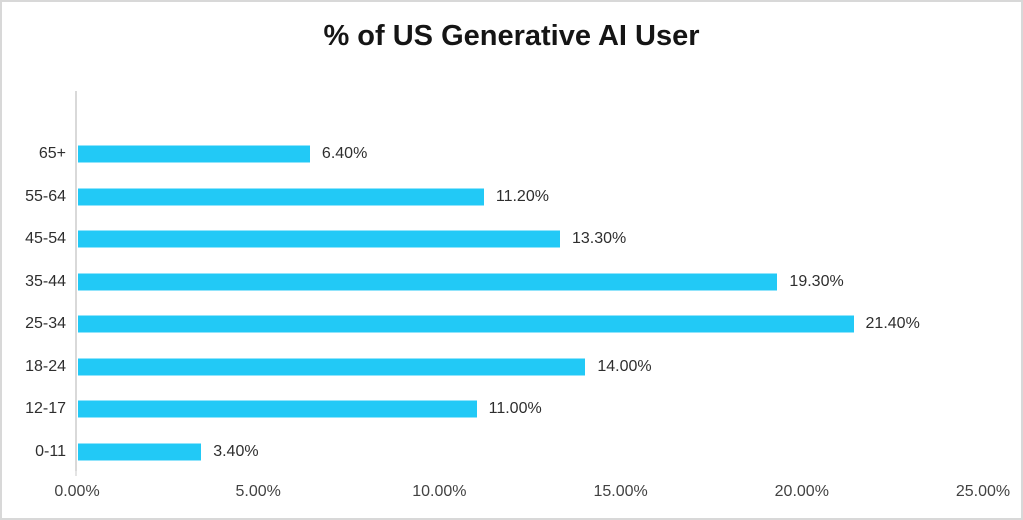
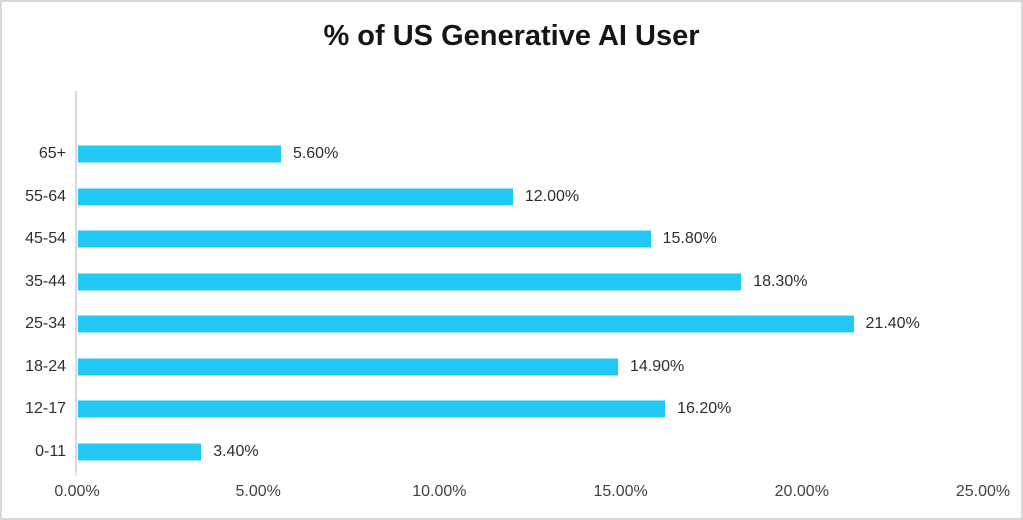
65+: 6.40% -> 5.60%
55-64: 11.20% -> 12.00%
45-54: 13.30% -> 15.80%
35-44: 19.30% -> 18.30%
18-24: 14.00% -> 14.90%
12-17: 11.00% -> 16.20%
